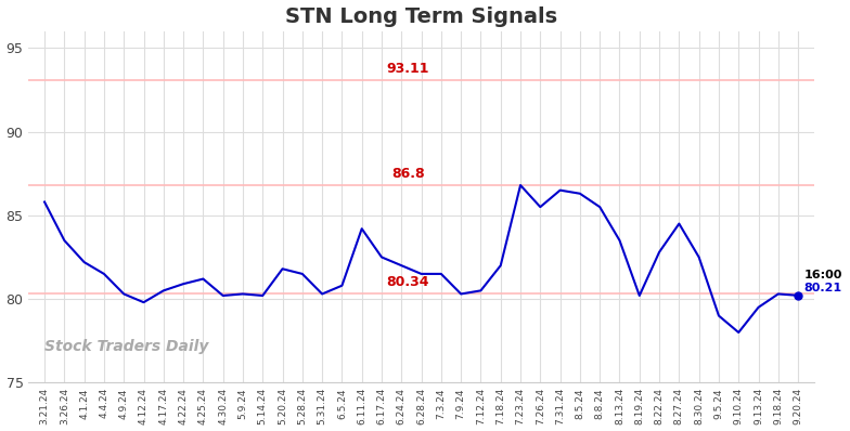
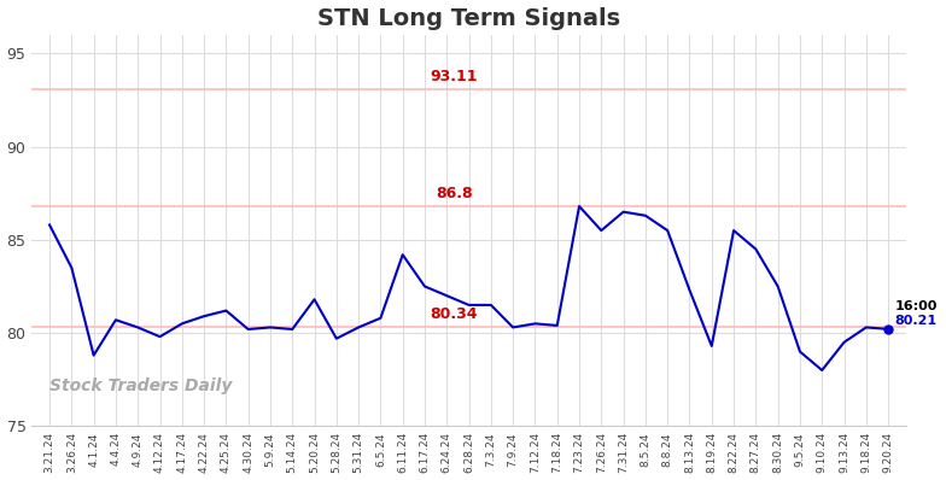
4.1.24: 82.2 -> 78.8
4.4.24: 81.5 -> 80.7
5.28.24: 81.5 -> 79.7
7.18.24: 82.0 -> 80.4
8.13.24: 83.5 -> 82.3
8.19.24: 80.2 -> 79.3
8.22.24: 82.8 -> 85.5
